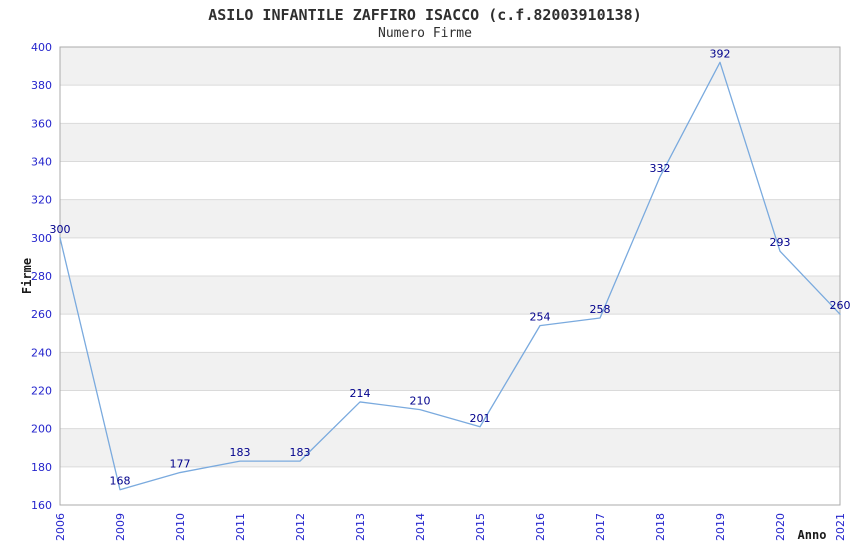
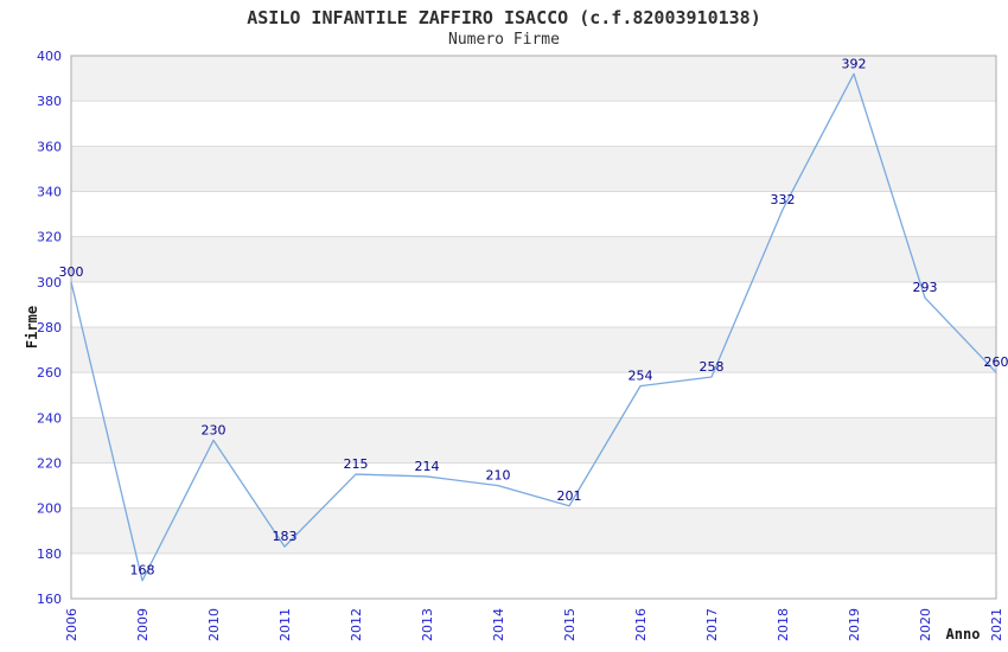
2010: 177 -> 230
2012: 183 -> 215
